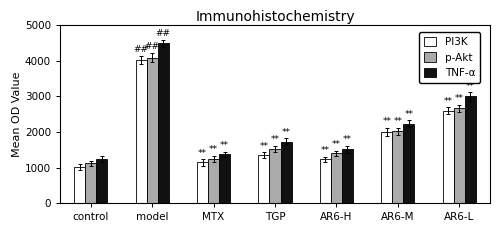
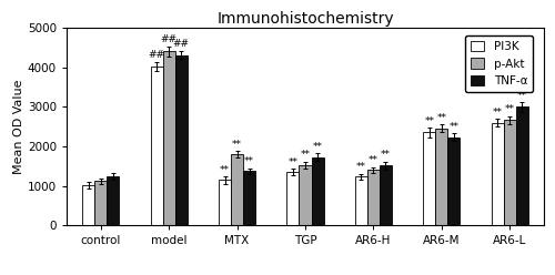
p-Akt/model: 4080 -> 4400
TNF-α/model: 4480 -> 4300
p-Akt/MTX: 1250 -> 1800
PI3K/AR6-M: 2000 -> 2350
p-Akt/AR6-M: 2020 -> 2450
